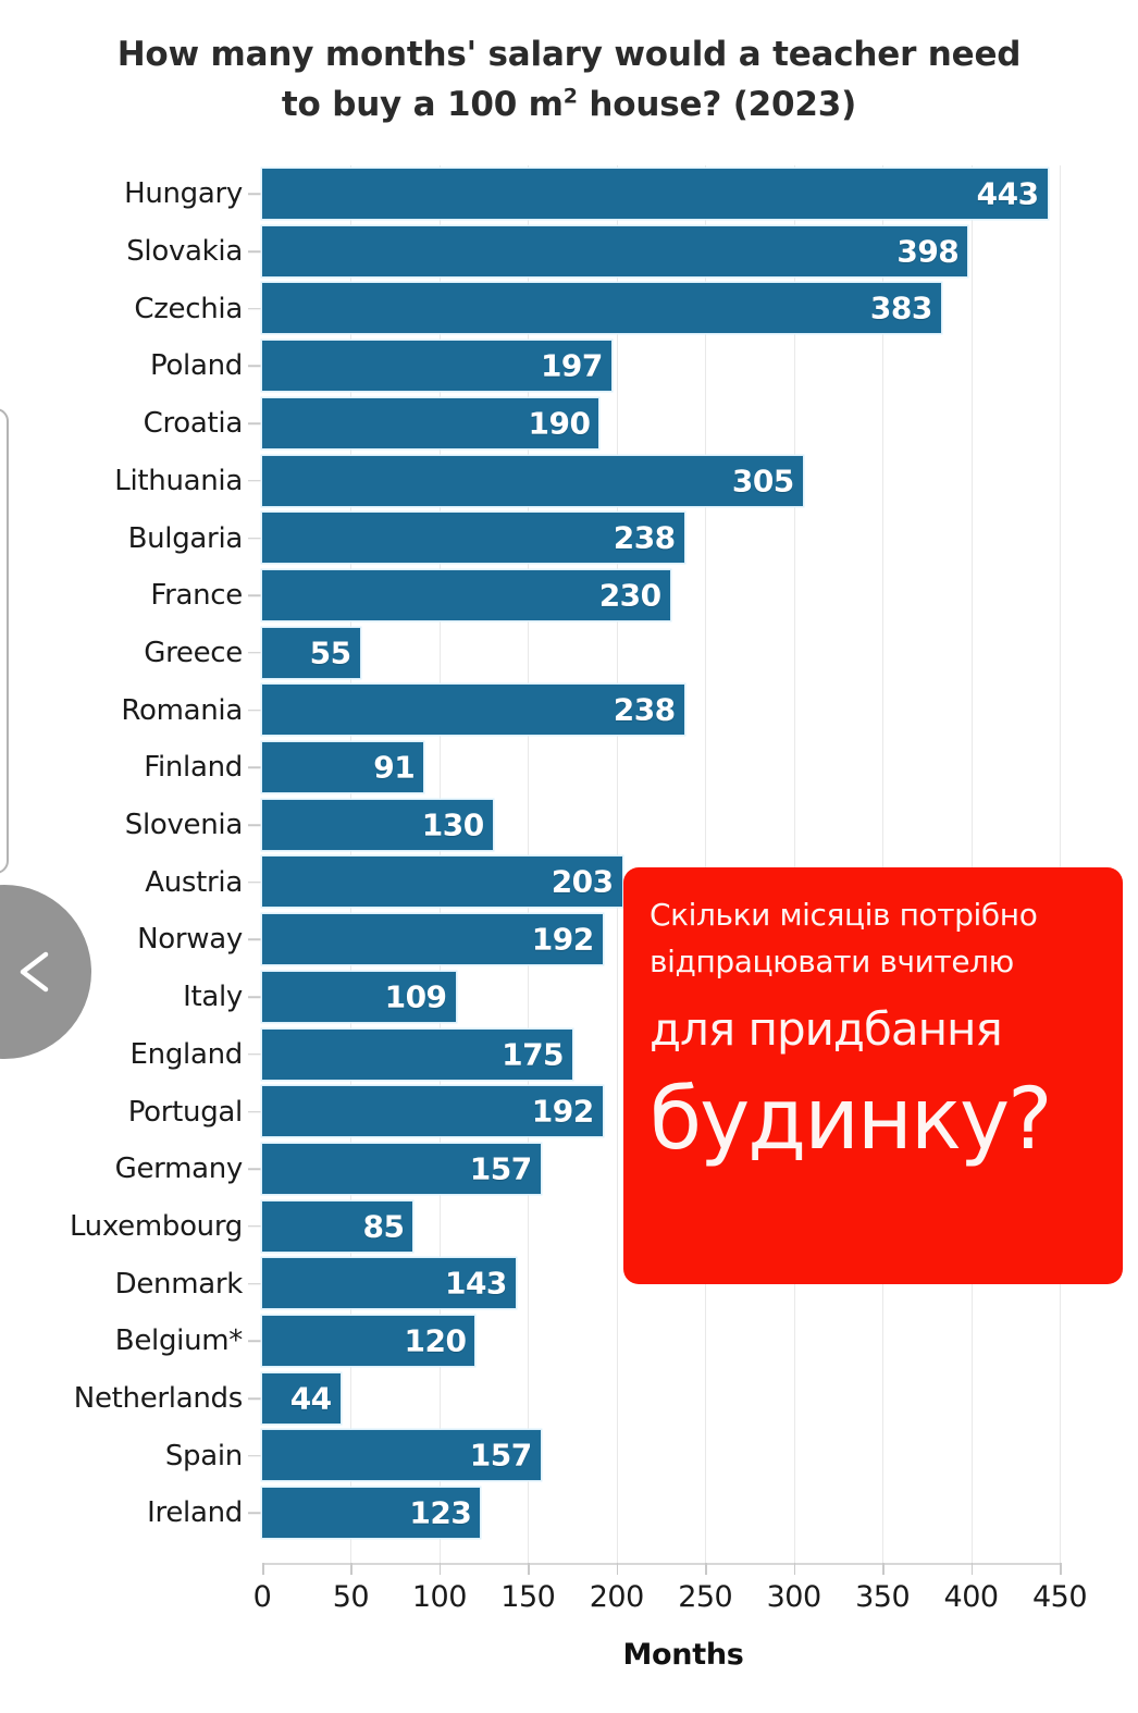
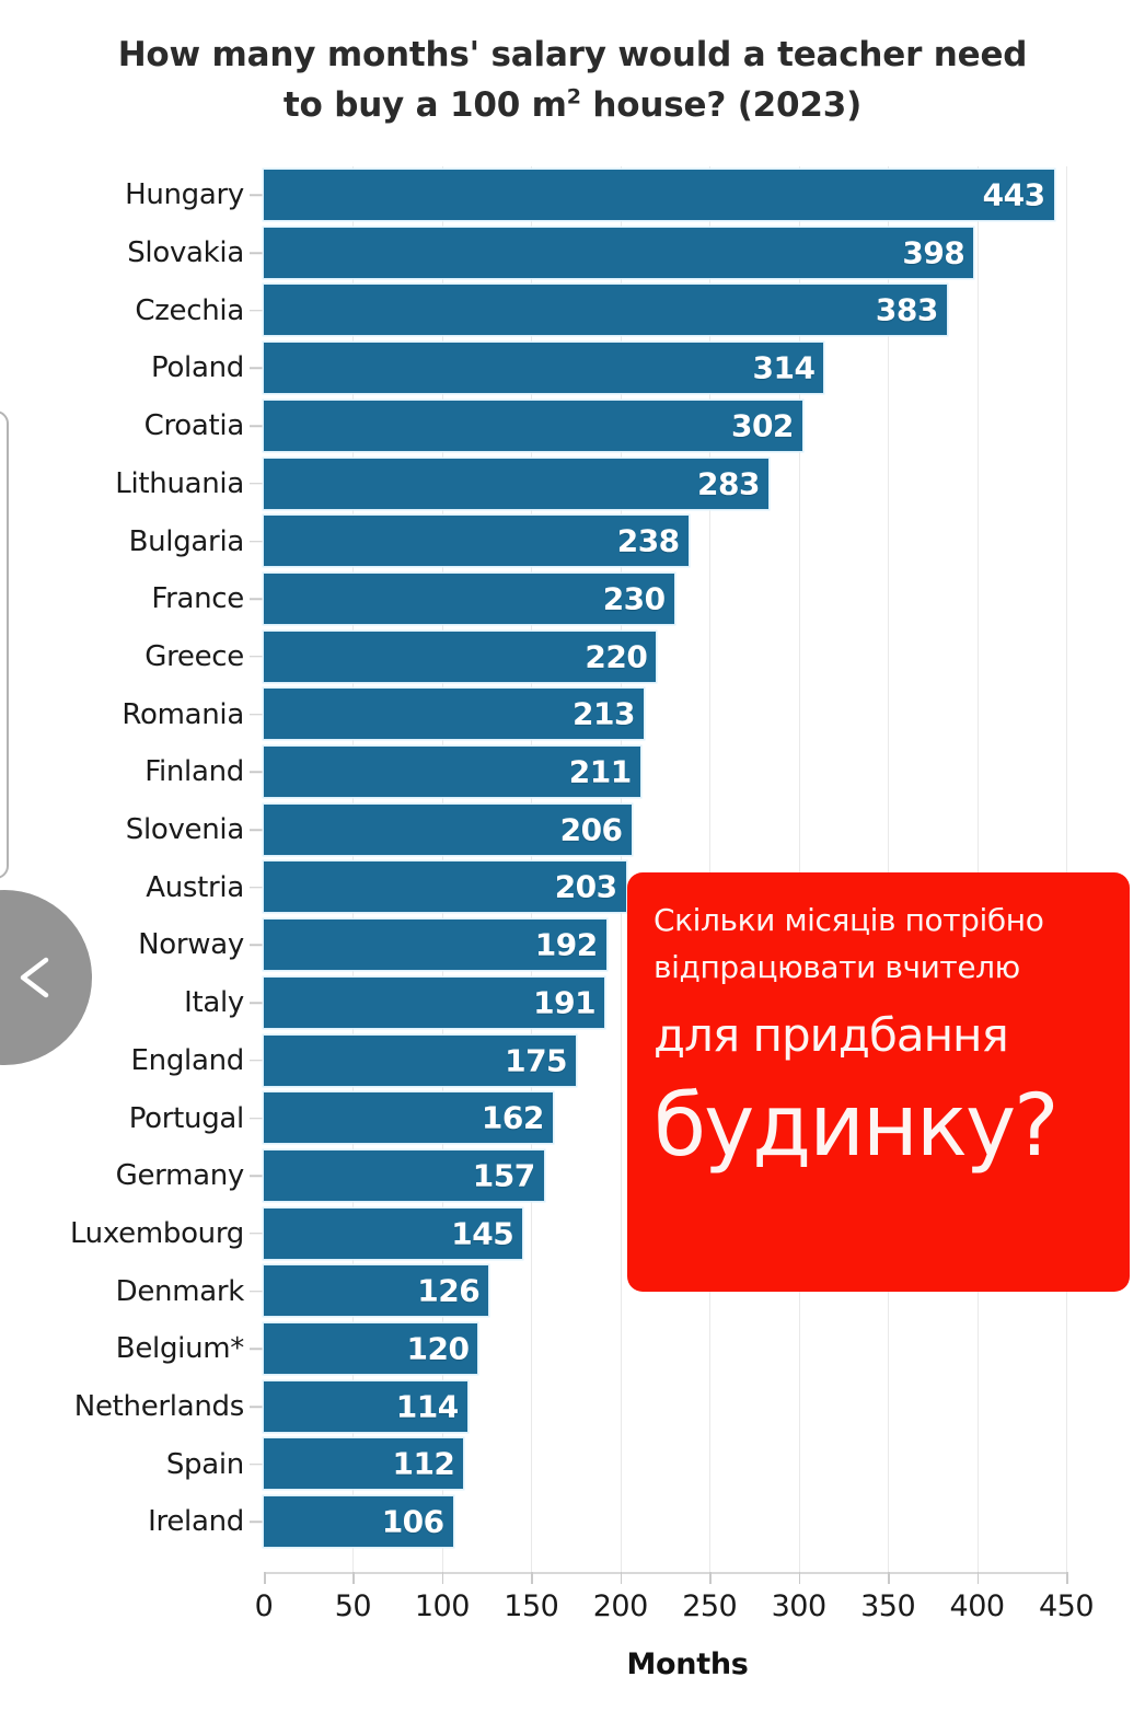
Poland: 197 -> 314
Croatia: 190 -> 302
Lithuania: 305 -> 283
Greece: 55 -> 220
Romania: 238 -> 213
Finland: 91 -> 211
Slovenia: 130 -> 206
Italy: 109 -> 191
Portugal: 192 -> 162
Luxembourg: 85 -> 145
Denmark: 143 -> 126
Netherlands: 44 -> 114
Spain: 157 -> 112
Ireland: 123 -> 106
